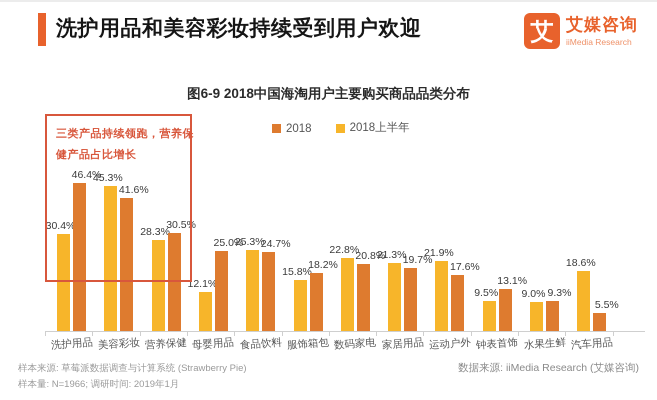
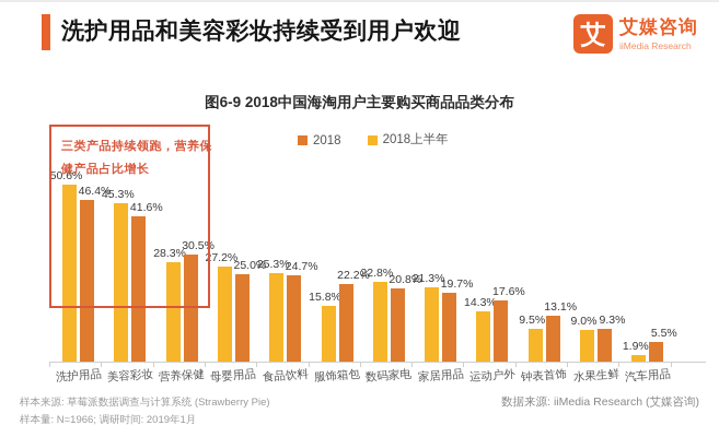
2018上半年/洗护用品: 30.4% -> 50.6%
2018上半年/母婴用品: 12.1% -> 27.2%
2018/服饰箱包: 18.2% -> 22.2%
2018上半年/运动户外: 21.9% -> 14.3%
2018上半年/汽车用品: 18.6% -> 1.9%
